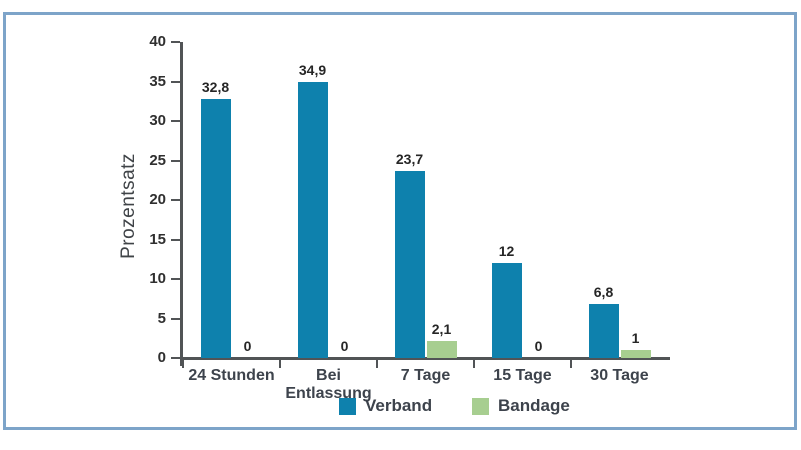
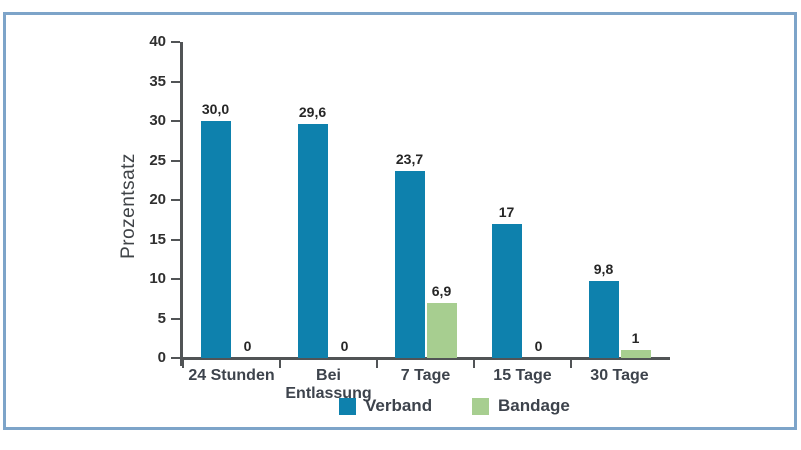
Verband/24 Stunden: 32,8 -> 30,0
Verband/Bei Entlassung: 34,9 -> 29,6
Bandage/7 Tage: 2,1 -> 6,9
Verband/15 Tage: 12 -> 17
Verband/30 Tage: 6,8 -> 9,8
